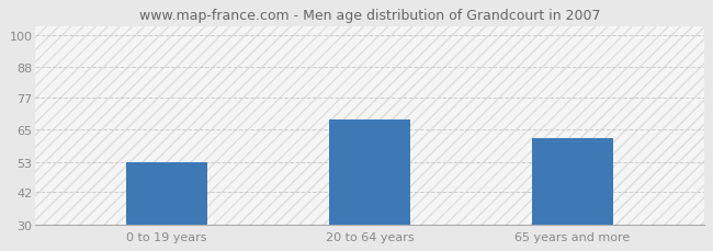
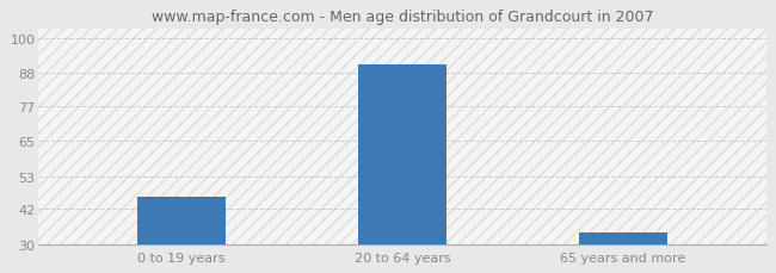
0 to 19 years: 53 -> 46
20 to 64 years: 69 -> 91
65 years and more: 62 -> 34
